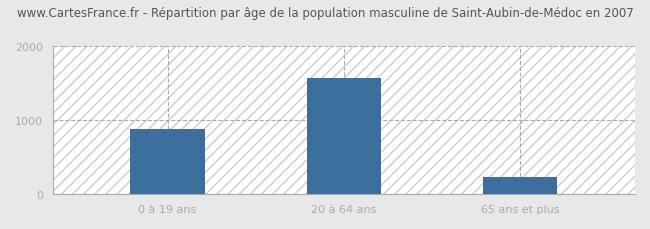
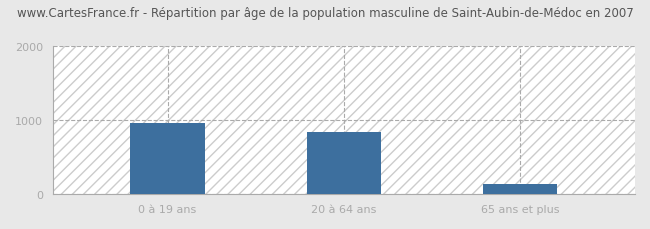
0 à 19 ans: 880 -> 960
20 à 64 ans: 1560 -> 840
65 ans et plus: 230 -> 140
